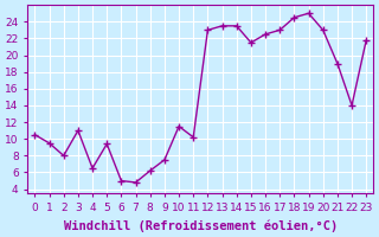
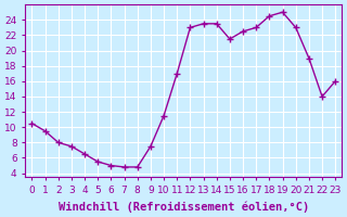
3: 11.0 -> 7.5
5: 9.4 -> 5.5
8: 6.2 -> 4.8
11: 10.2 -> 17.0
23: 21.8 -> 16.0
